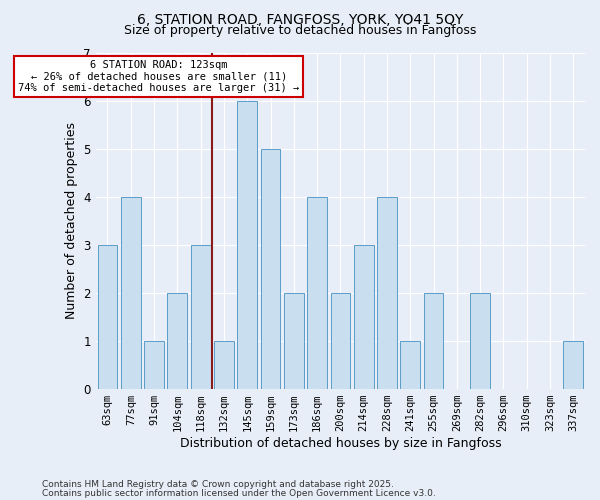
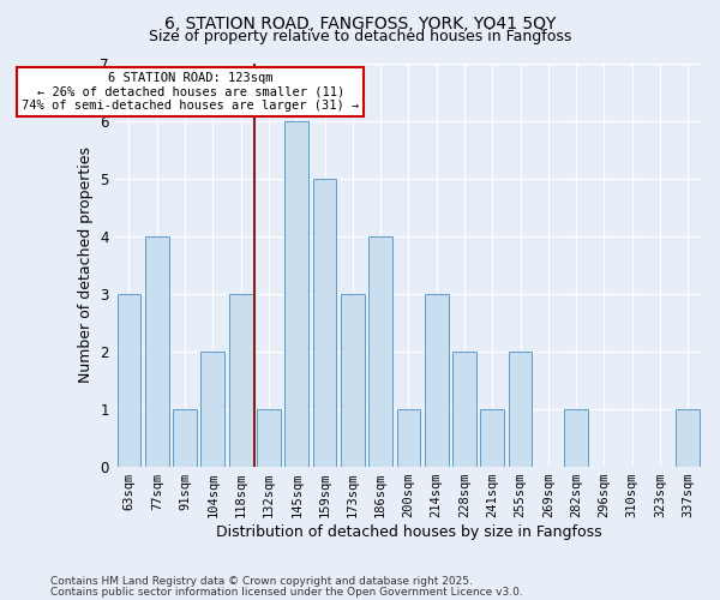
173sqm: 2 -> 3
200sqm: 2 -> 1
228sqm: 4 -> 2
282sqm: 2 -> 1
